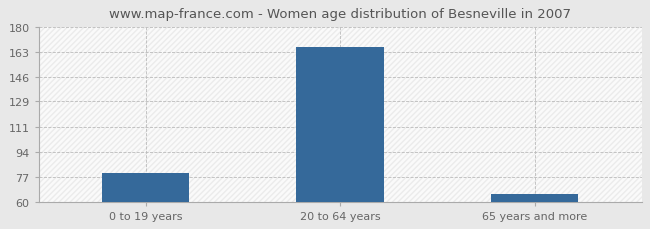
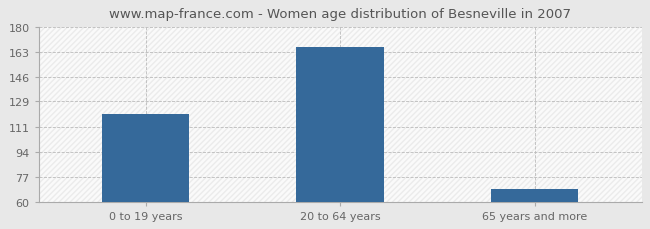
0 to 19 years: 80 -> 120
65 years and more: 65 -> 69
